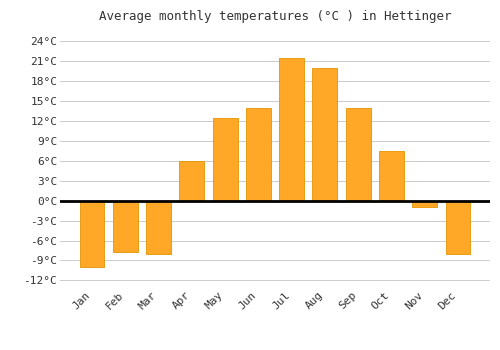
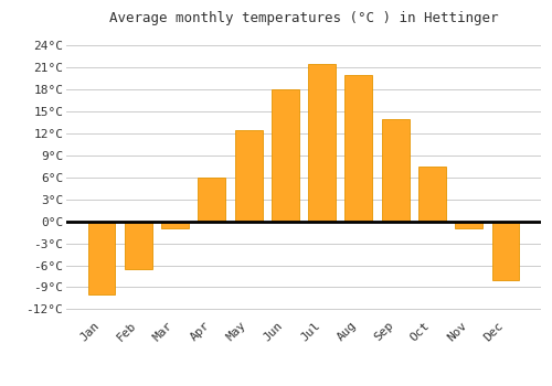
Feb: -7.8°C -> -6.5°C
Mar: -8.0°C -> -1.0°C
Jun: 14.0°C -> 18.0°C
